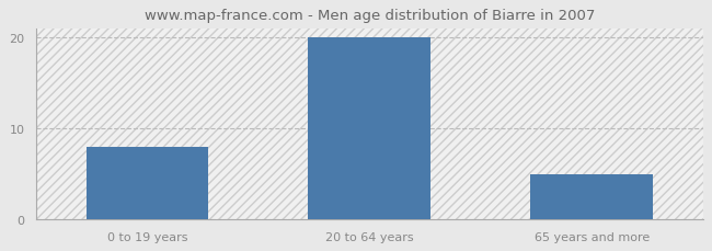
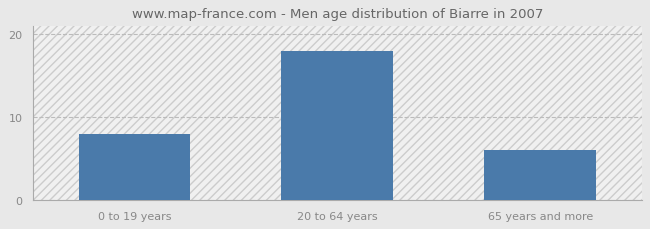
20 to 64 years: 20 -> 18
65 years and more: 5 -> 6
